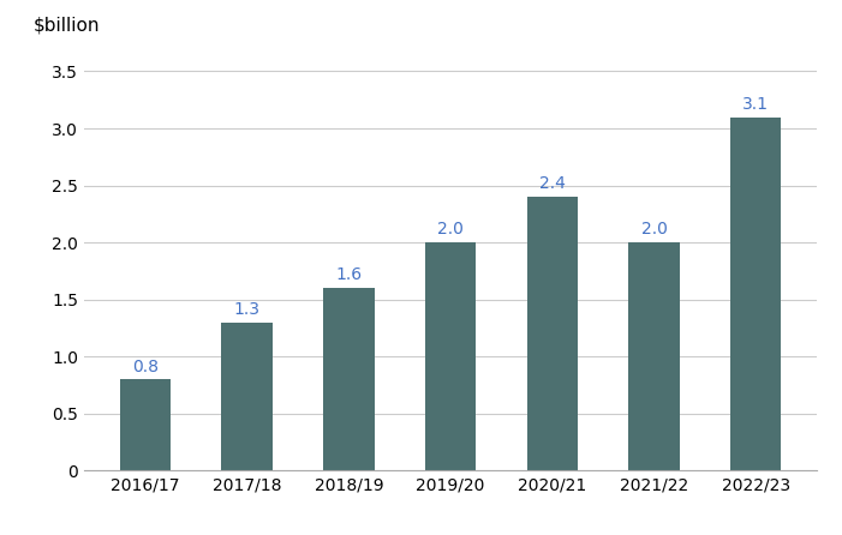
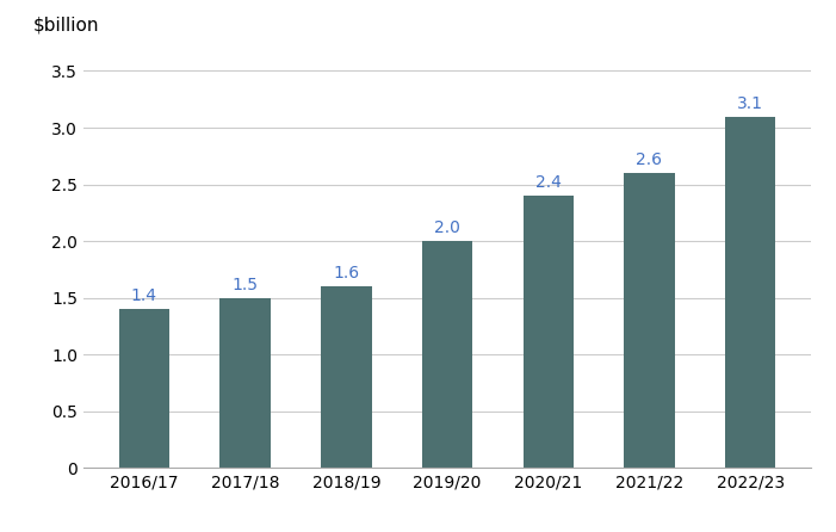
2016/17: 0.8 -> 1.4
2017/18: 1.3 -> 1.5
2021/22: 2.0 -> 2.6
